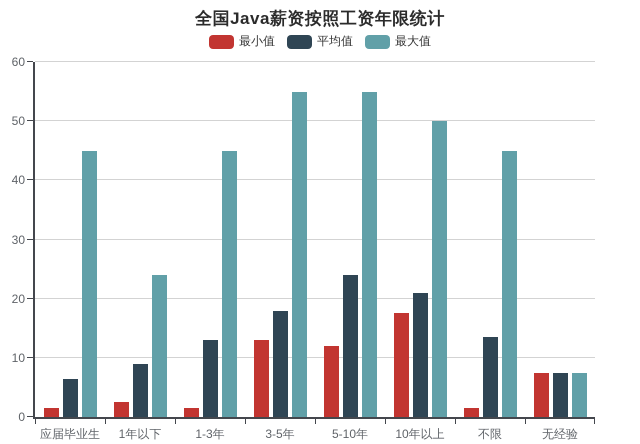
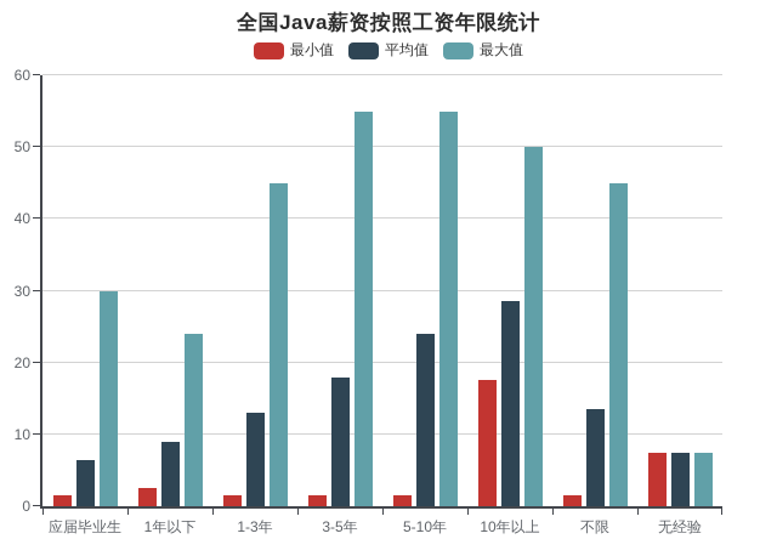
最大值/应届毕业生: 45 -> 30
最小值/3-5年: 13 -> 2
最小值/5-10年: 12 -> 2
平均值/10年以上: 21 -> 28
